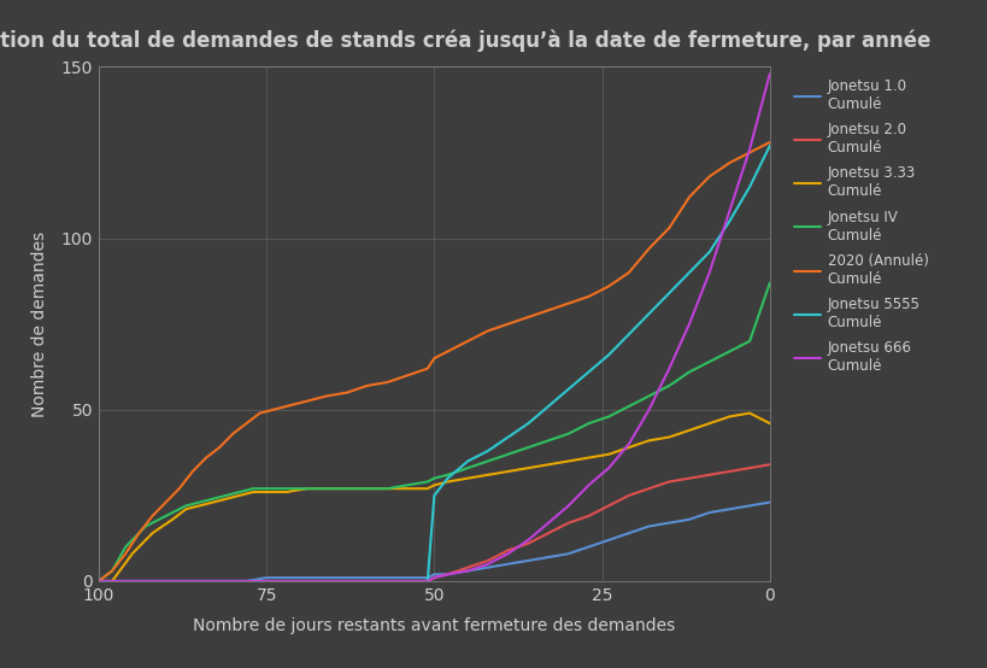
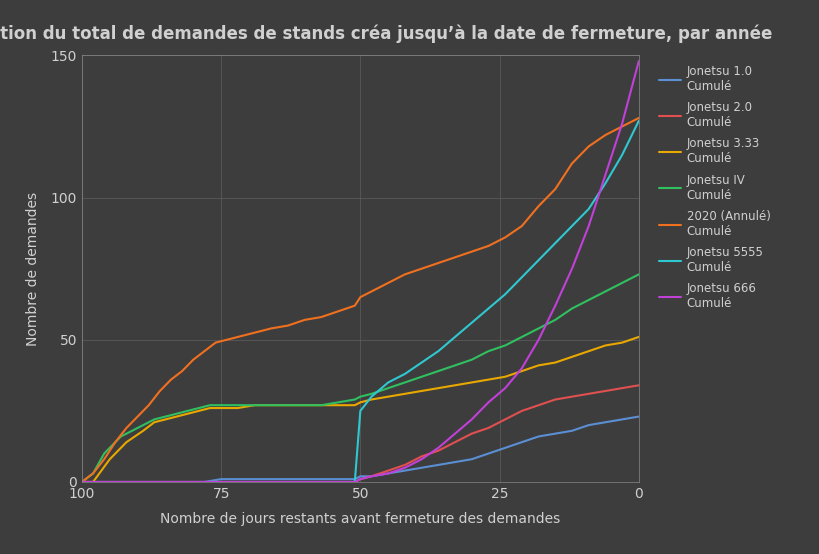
Jonetsu 3.33 Cumulé/0: 46 -> 51
Jonetsu IV Cumulé/0: 87 -> 73
